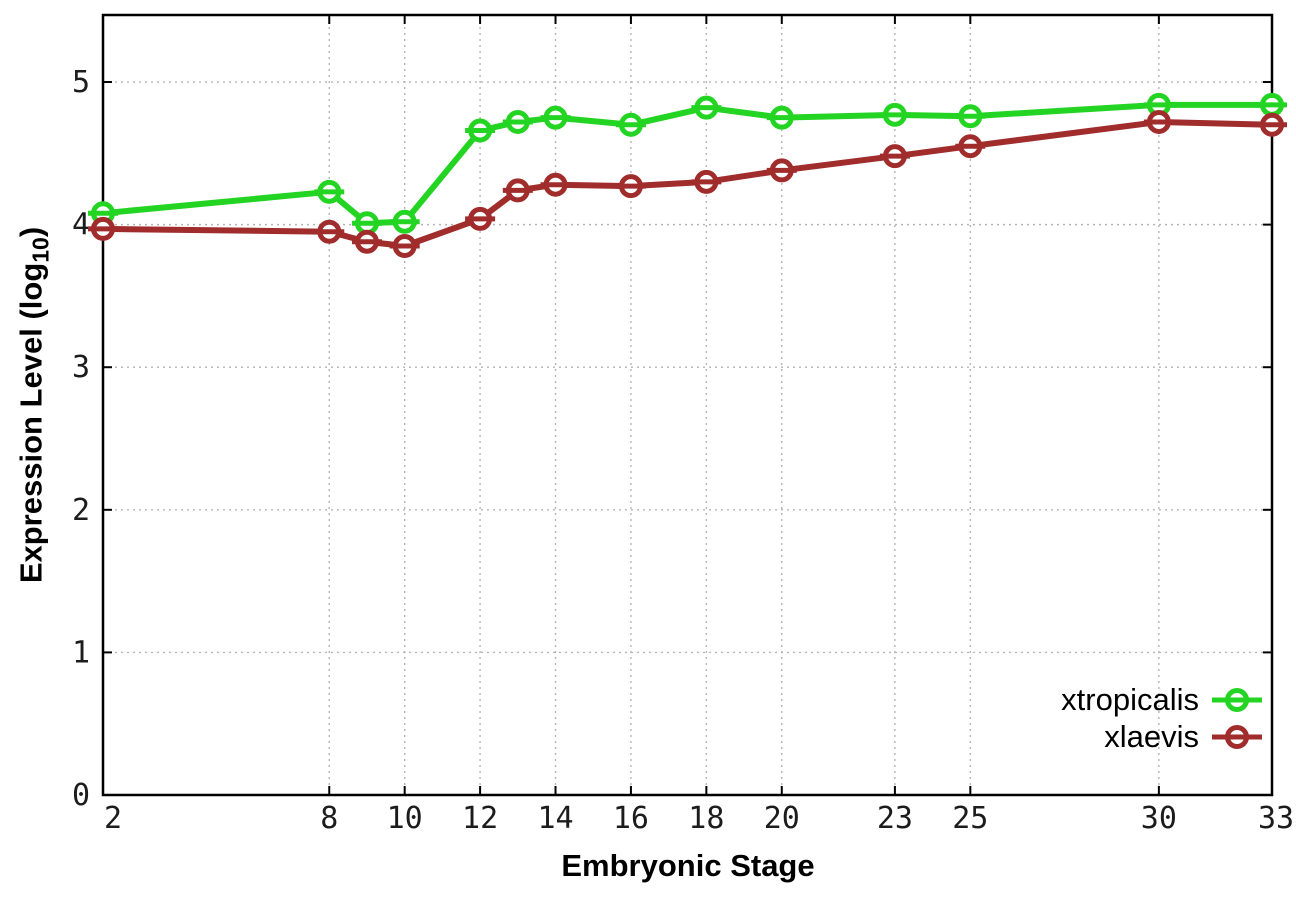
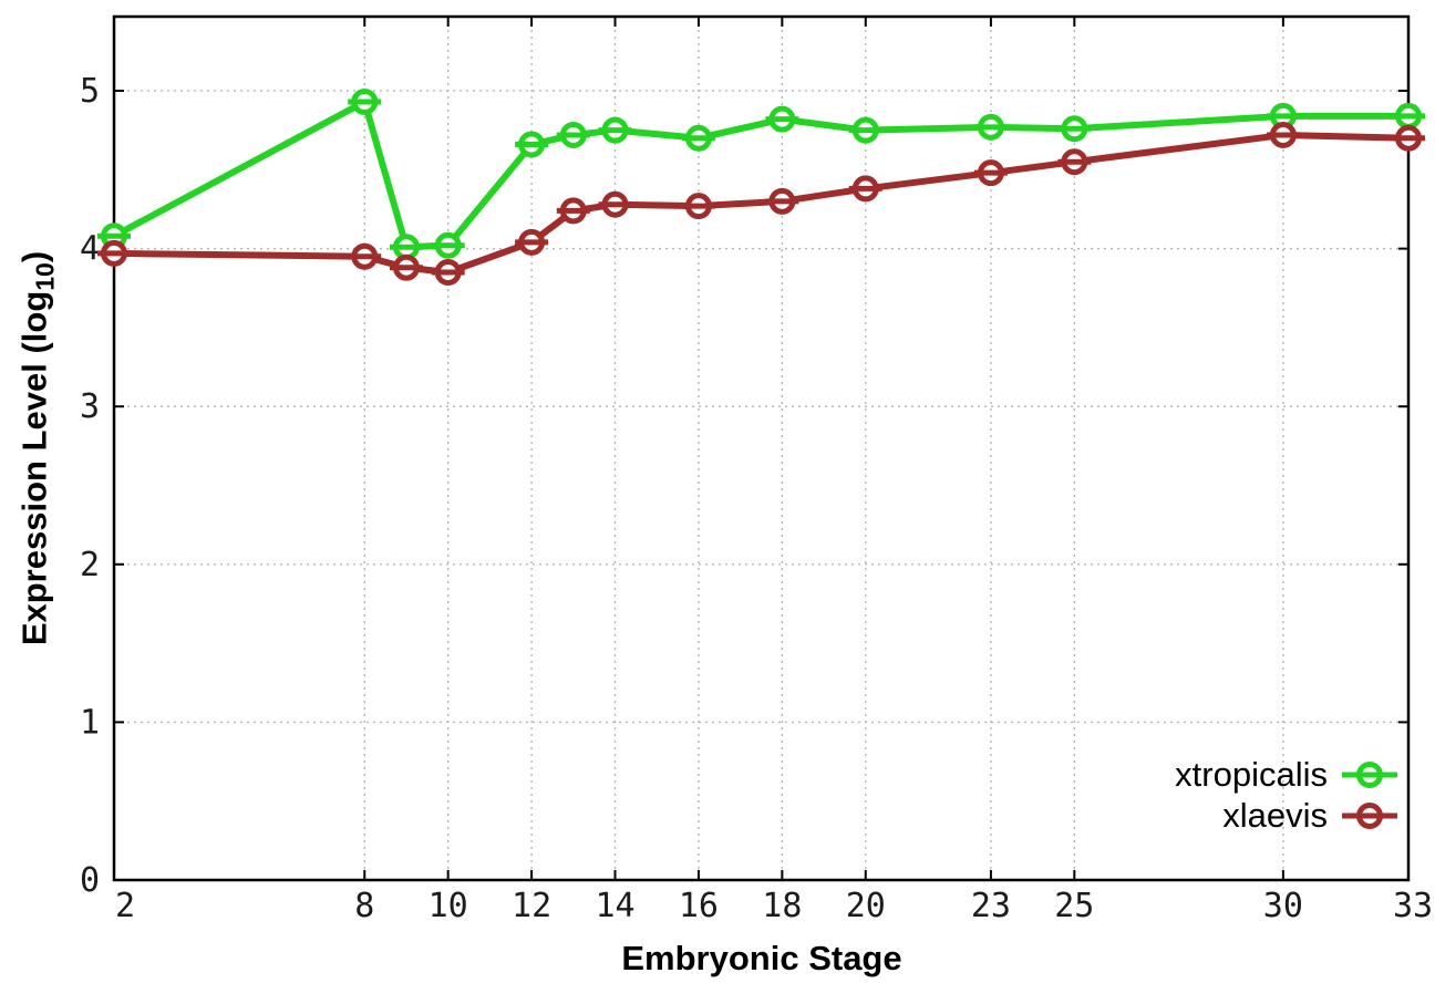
xtropicalis/8: 4.23 -> 4.93
